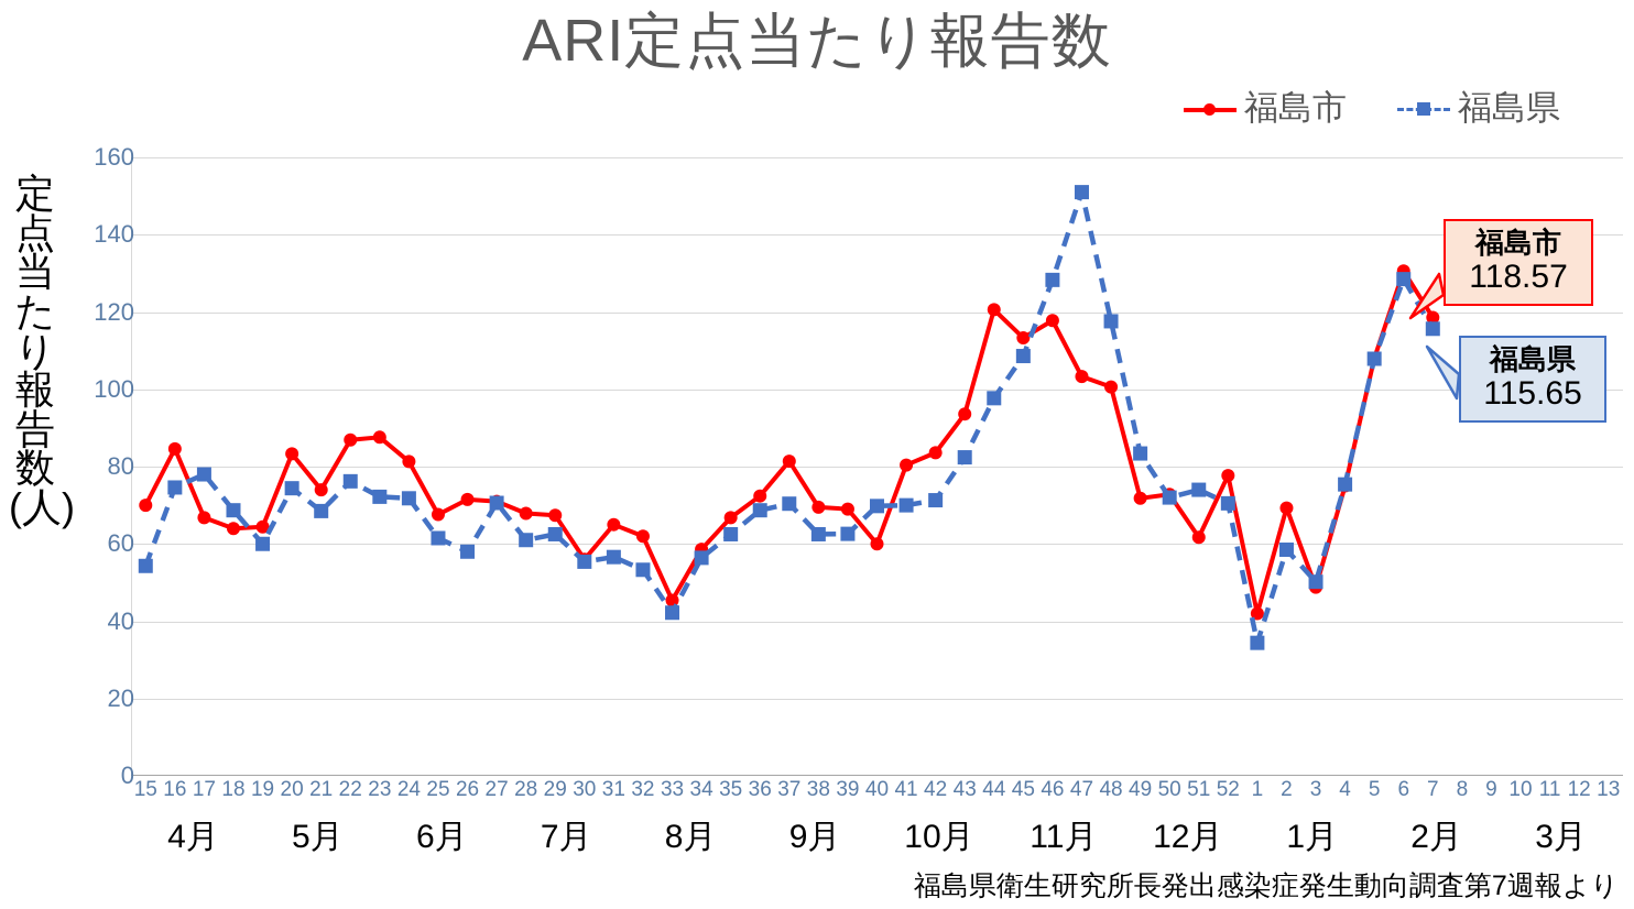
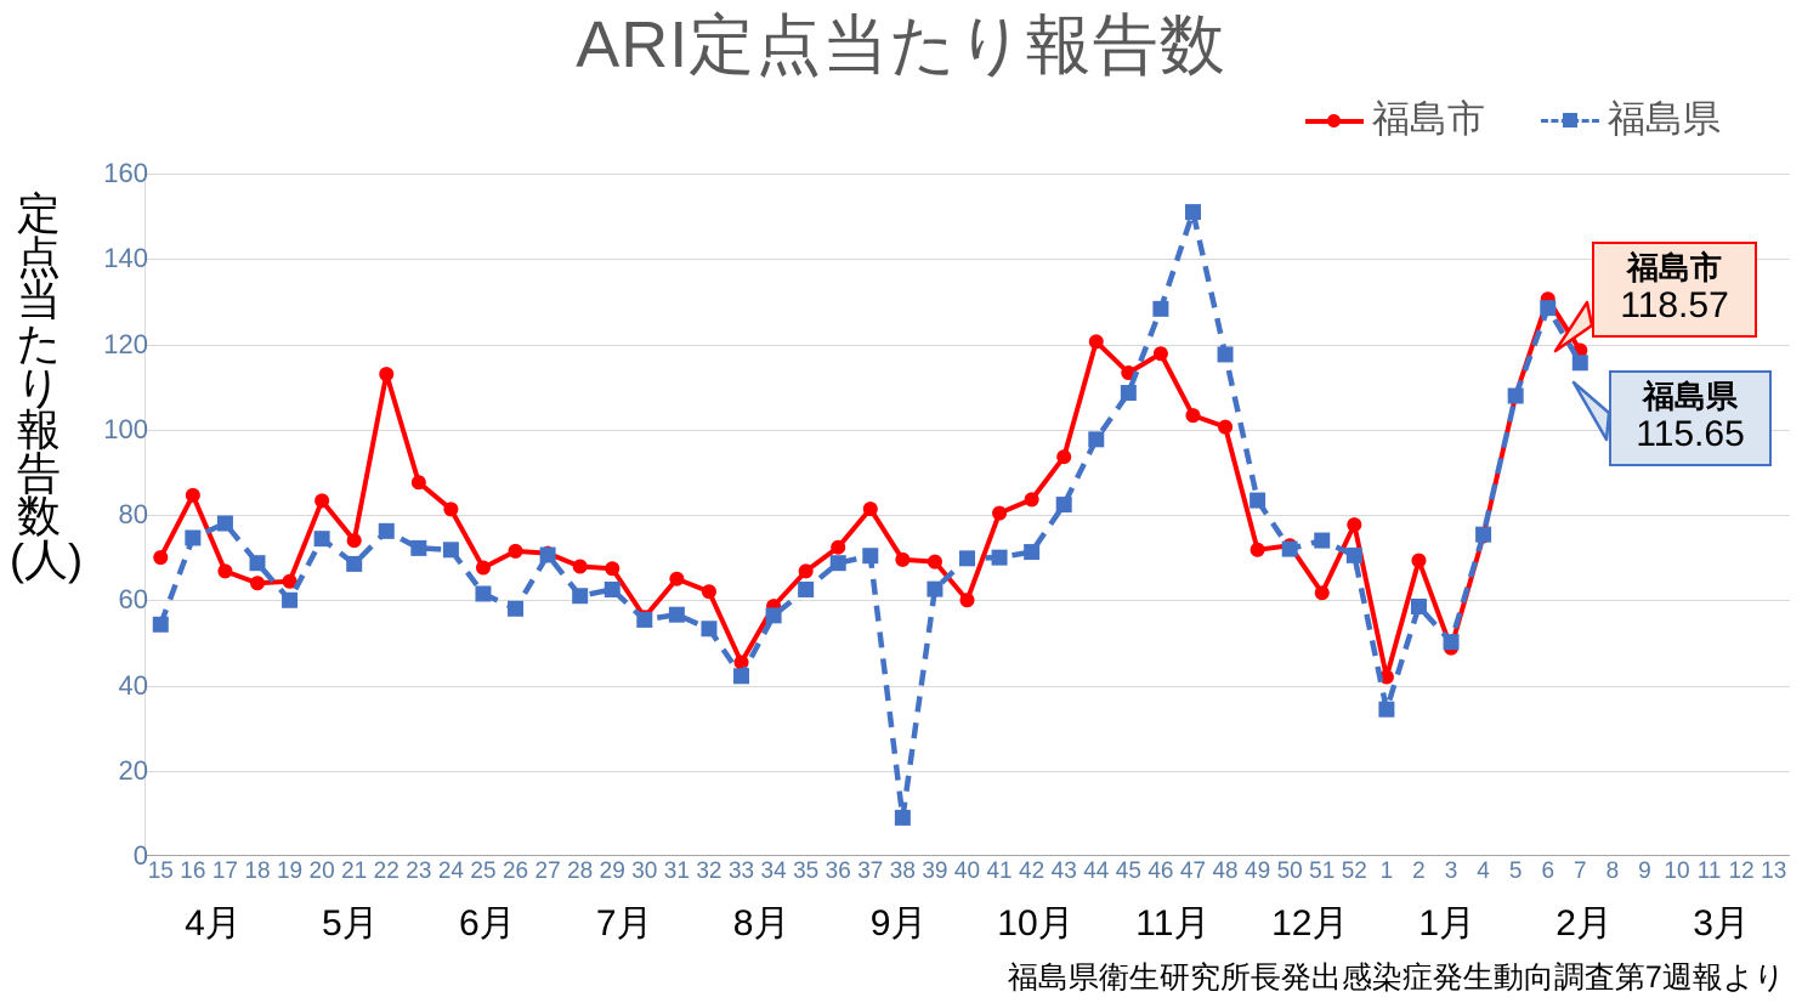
福島市/22: 87 -> 113
福島県/38: 62 -> 9
